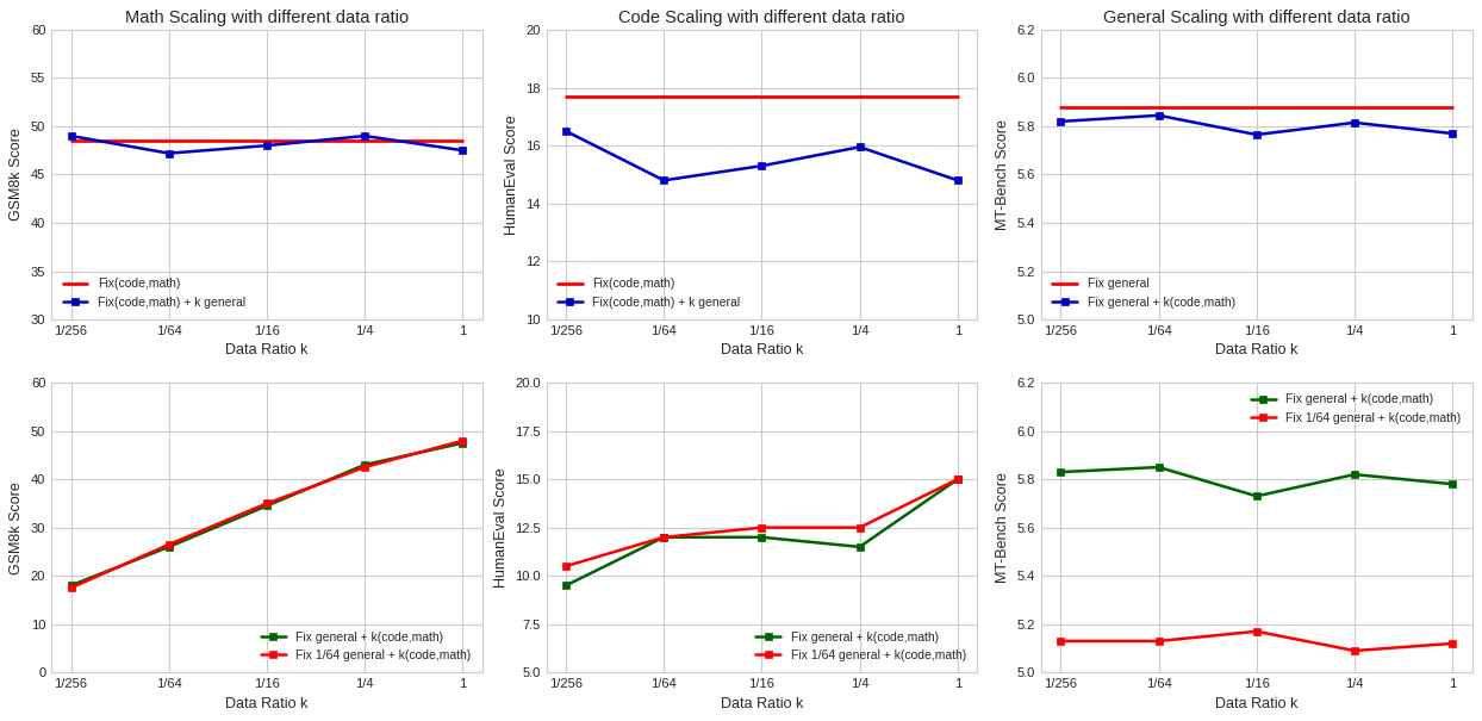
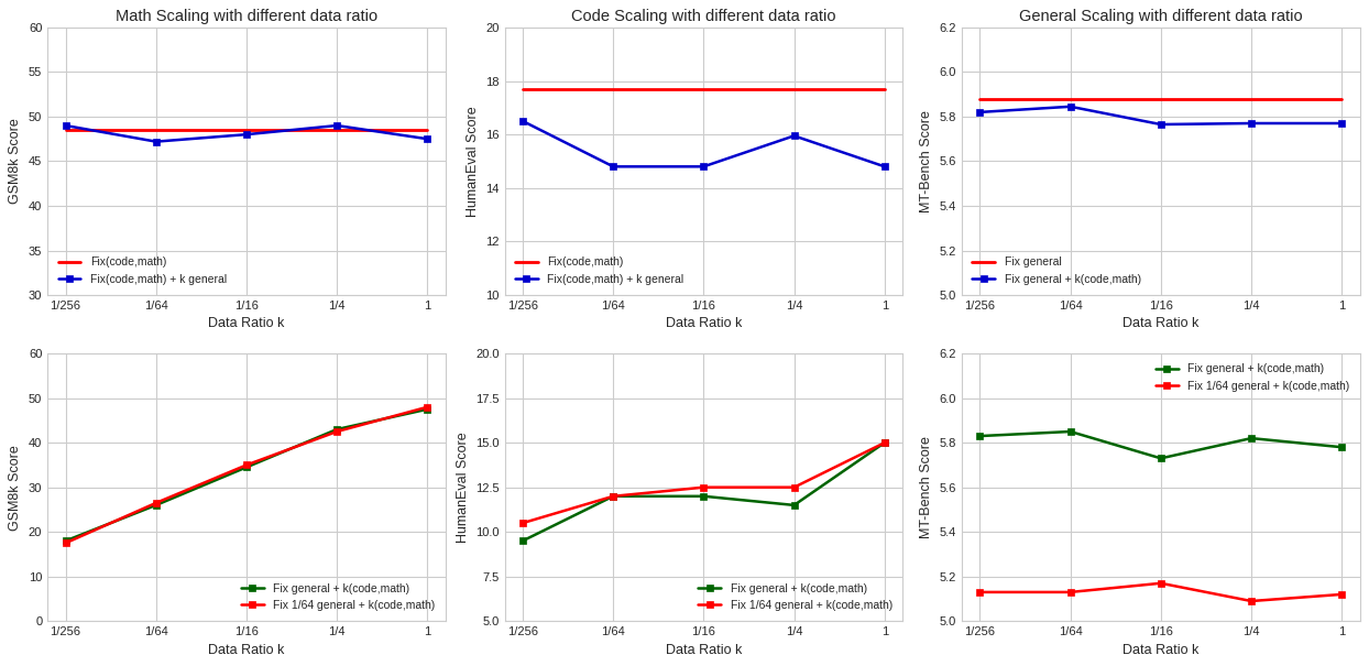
Code Scaling with different data ratio/Fix(code,math) + k general/1/16: 15.30 -> 14.80
General Scaling with different data ratio/Fix general + k(code,math)/1/4: 5.815 -> 5.770
